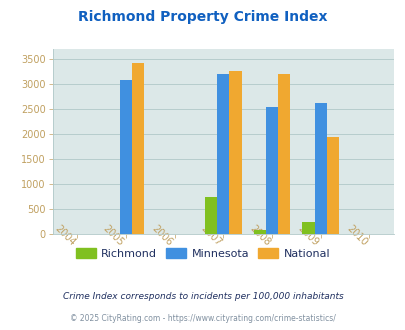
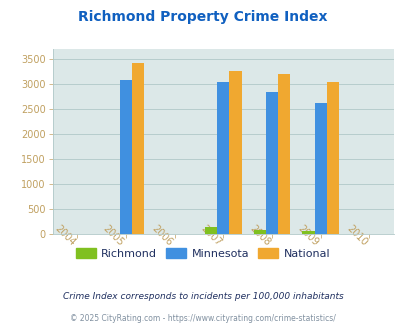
Richmond/2007: 750 -> 160
Minnesota/2007: 3200 -> 3040
Minnesota/2008: 2550 -> 2850
Richmond/2009: 250 -> 70
National/2009: 1950 -> 3040
